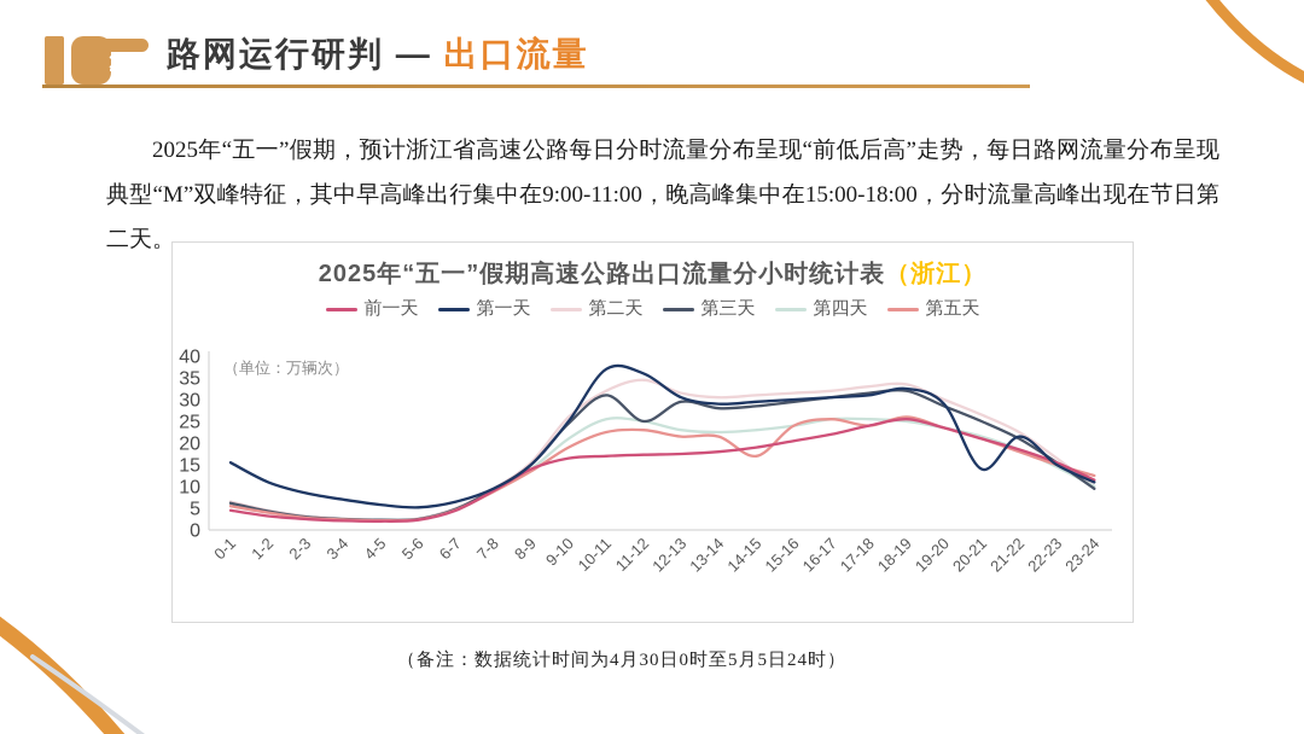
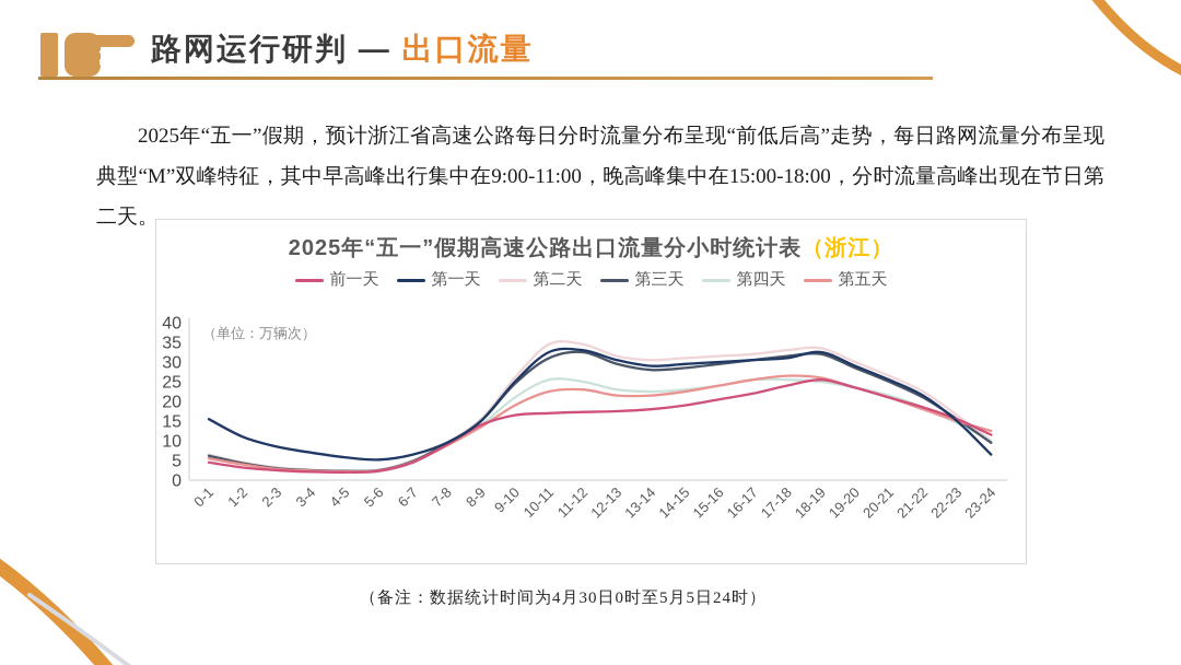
第一天/10-11: 37 -> 32
第二天/10-11: 32 -> 34
第一天/11-12: 36 -> 33
第三天/11-12: 25 -> 32
第五天/14-15: 17 -> 22
第五天/17-18: 24 -> 26
第一天/20-21: 14 -> 26
第一天/23-24: 11 -> 6
